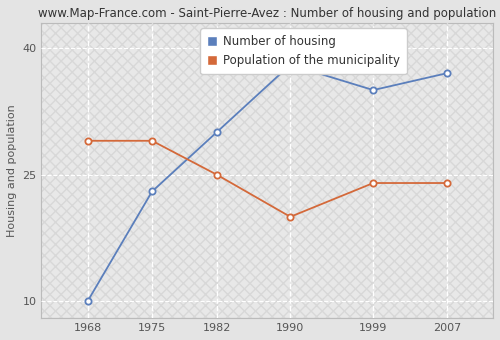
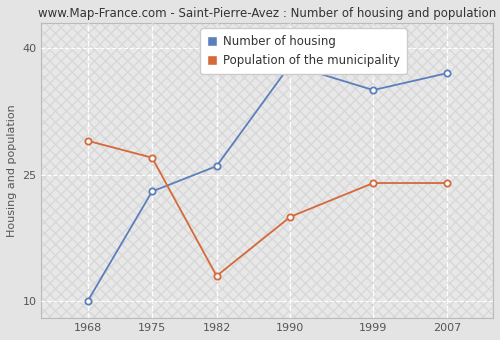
Population of the municipality/1975: 29 -> 27
Number of housing/1982: 30 -> 26
Population of the municipality/1982: 25 -> 13
